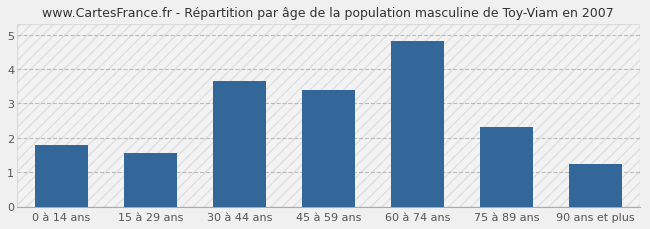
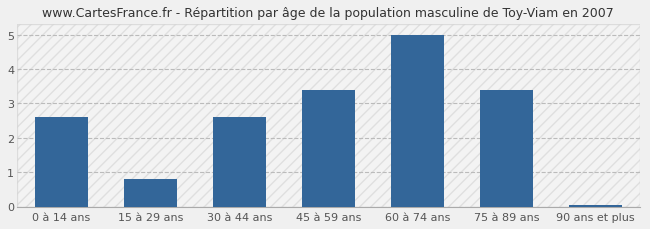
0 à 14 ans: 1.80 -> 2.60
15 à 29 ans: 1.55 -> 0.80
30 à 44 ans: 3.65 -> 2.60
60 à 74 ans: 4.80 -> 5.00
75 à 89 ans: 2.30 -> 3.40
90 ans et plus: 1.25 -> 0.05
